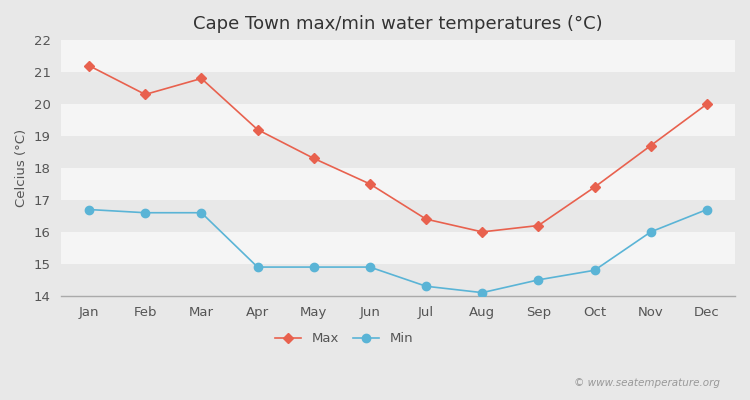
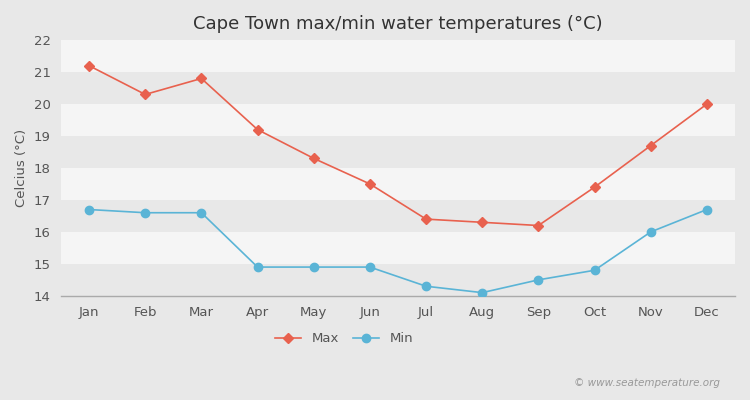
Max/Aug: 16.0 -> 16.3
